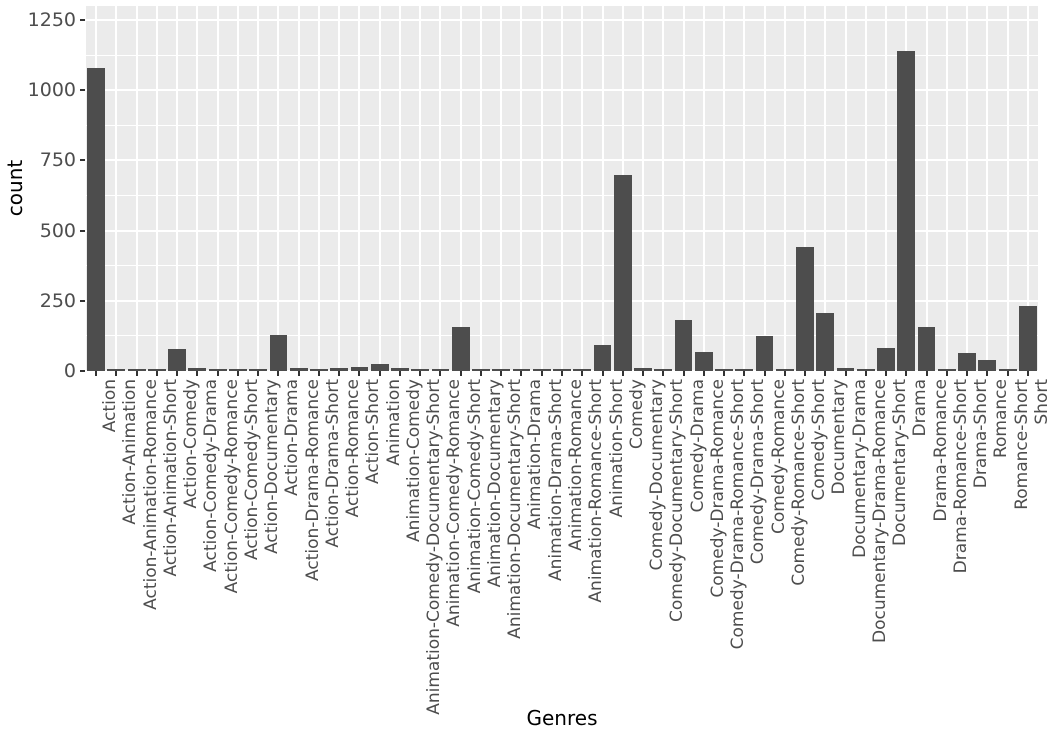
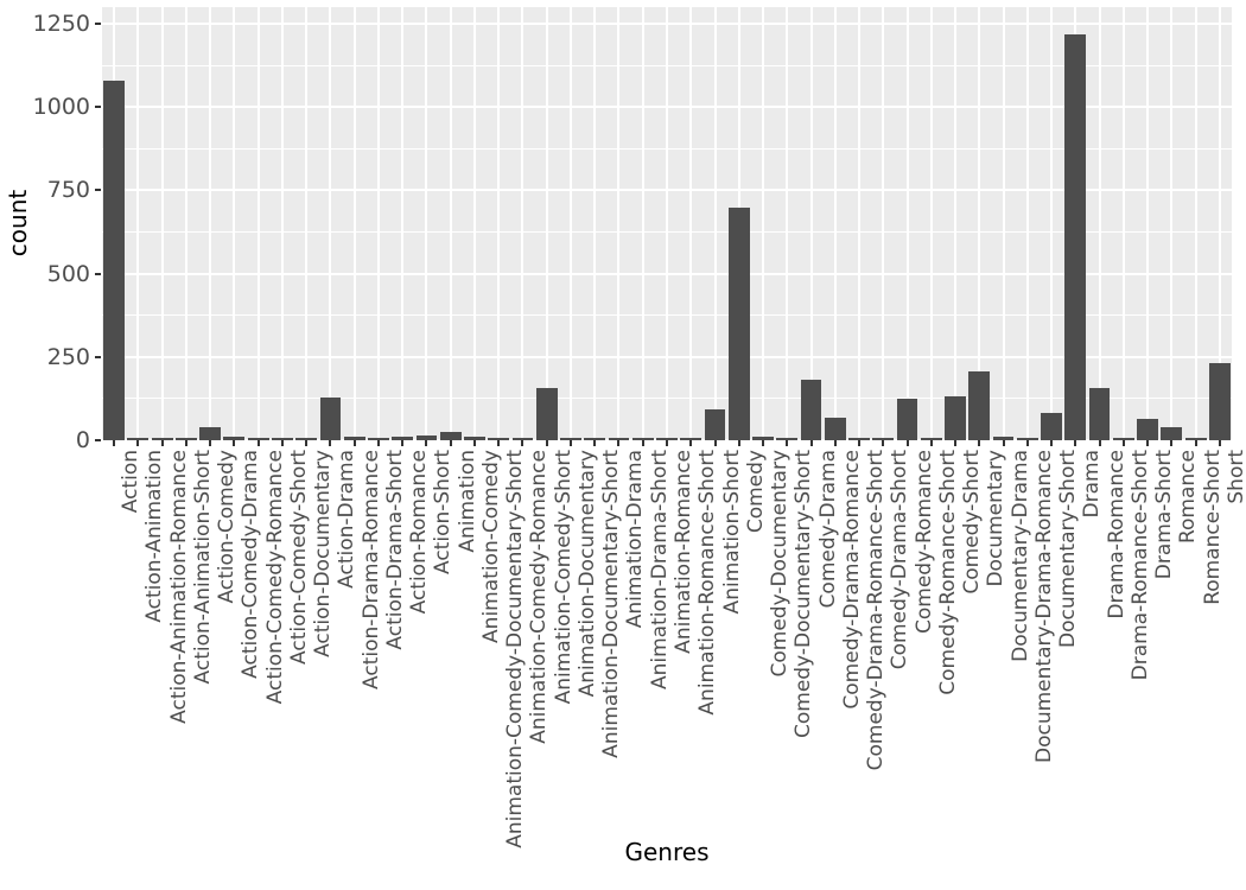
Action-Comedy: 80 -> 40
Comedy-Short: 440 -> 130
Drama: 1140 -> 1220
